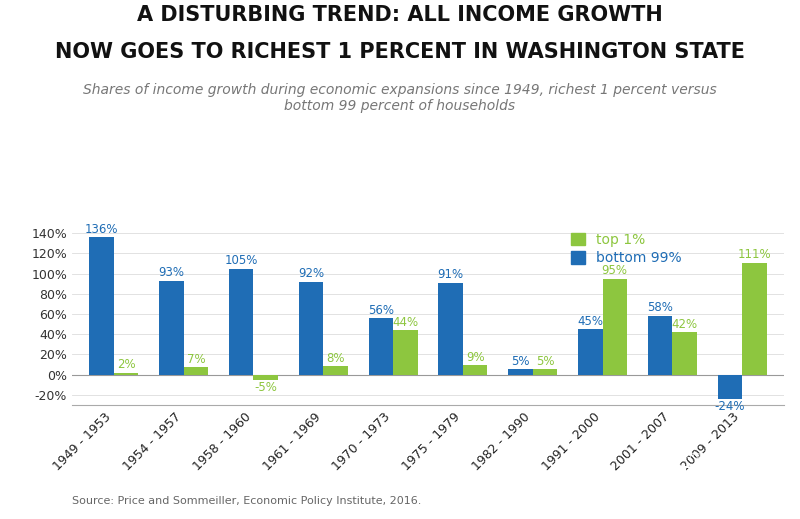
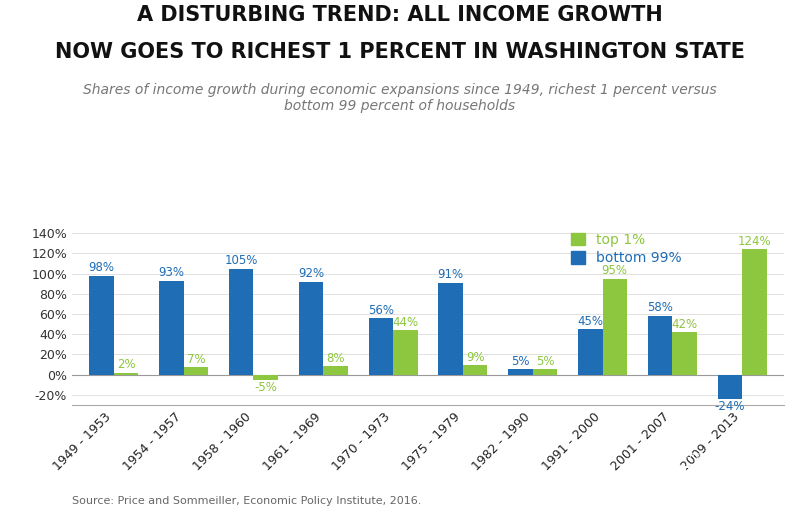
bottom 99%/1949 - 1953: 136% -> 98%
top 1%/2009 - 2013: 111% -> 124%
